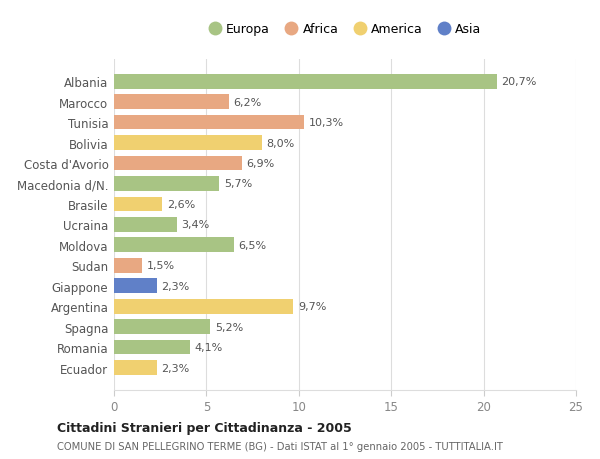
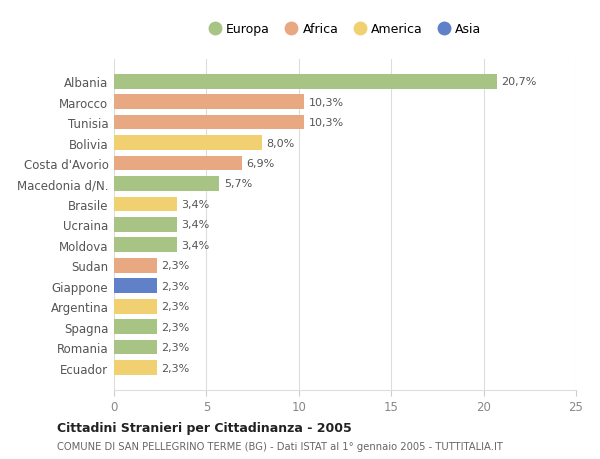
Marocco: 6,2% -> 10,3%
Brasile: 2,6% -> 3,4%
Moldova: 6,5% -> 3,4%
Sudan: 1,5% -> 2,3%
Argentina: 9,7% -> 2,3%
Spagna: 5,2% -> 2,3%
Romania: 4,1% -> 2,3%
